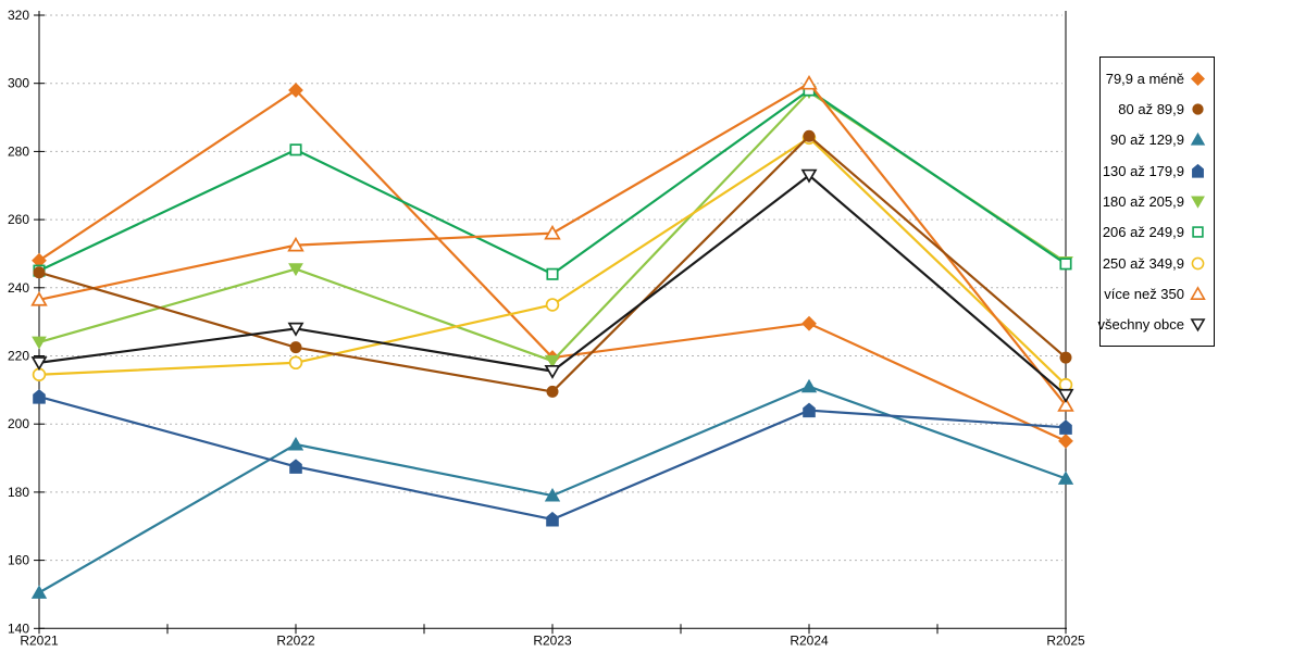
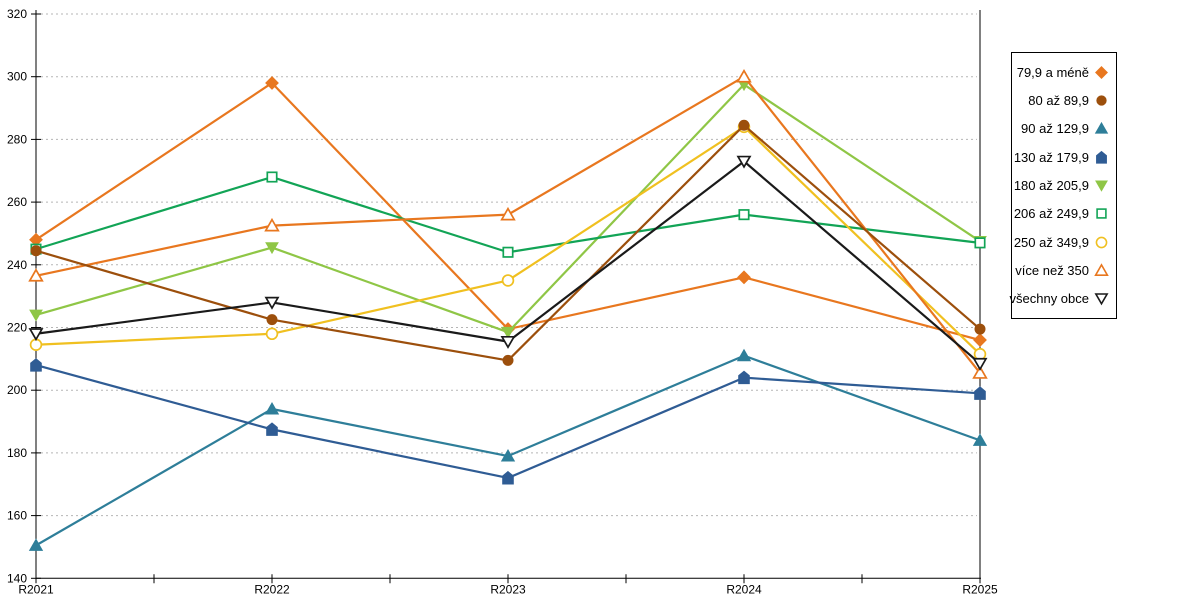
206 až 249,9/R2022: 280 -> 268
79,9 a méně/R2024: 230 -> 236
206 až 249,9/R2024: 298 -> 256
79,9 a méně/R2025: 195 -> 216
